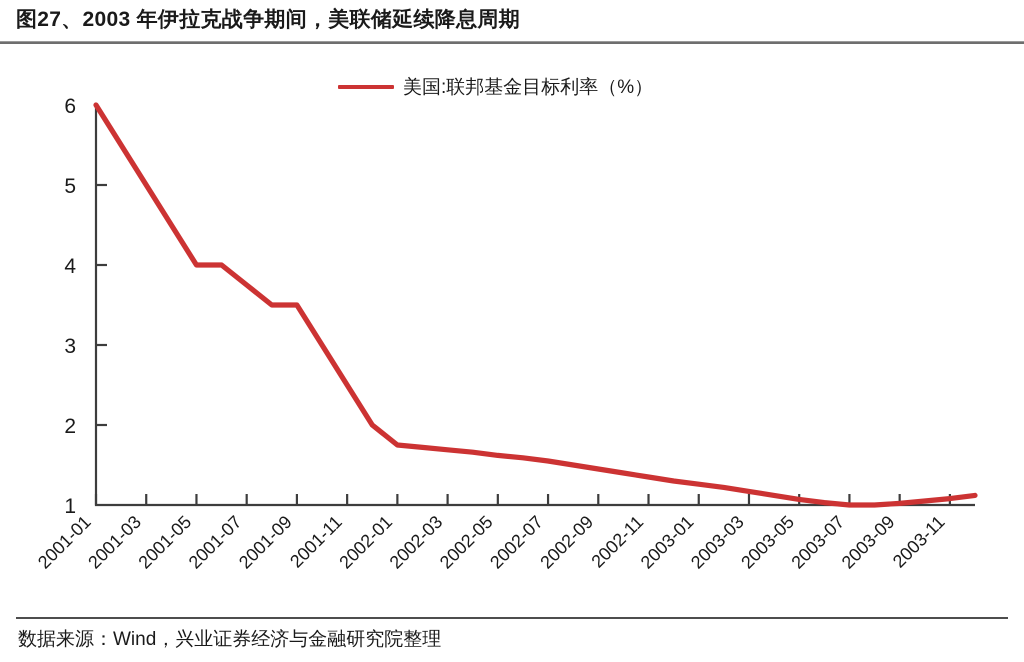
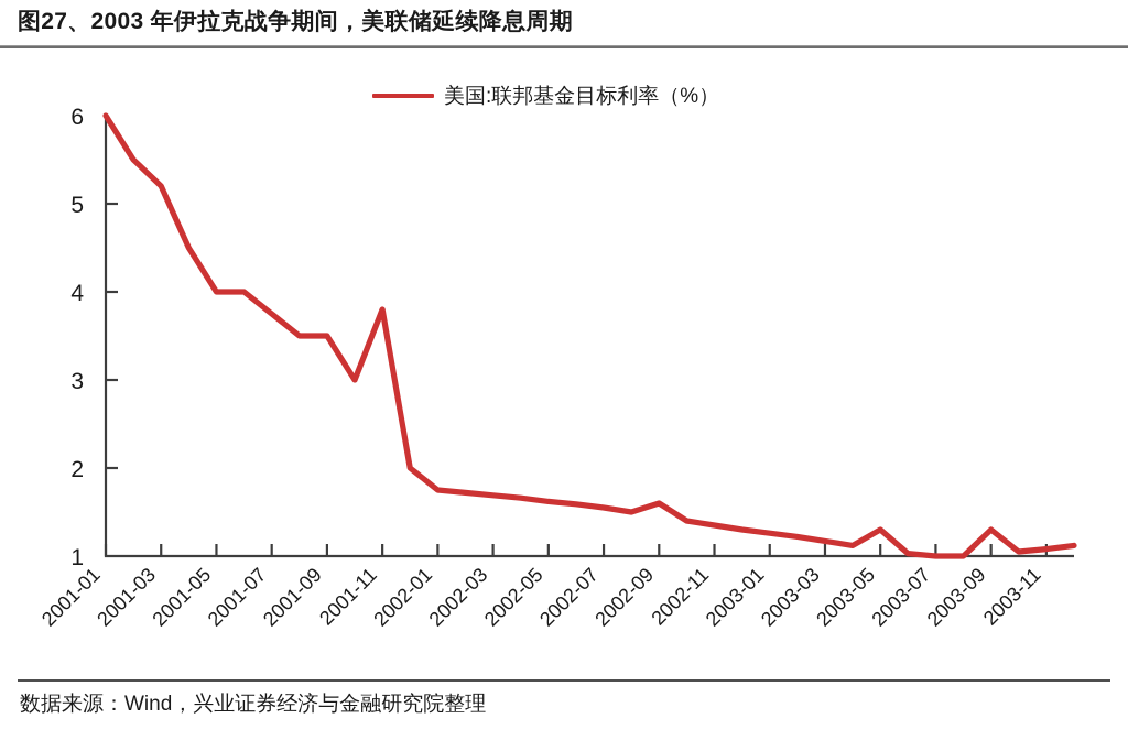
2001-03: 5.0 -> 5.2
2001-11: 2.5 -> 3.8
2002-09: 1.4 -> 1.6
2003-05: 1.1 -> 1.3
2003-09: 1.0 -> 1.3
